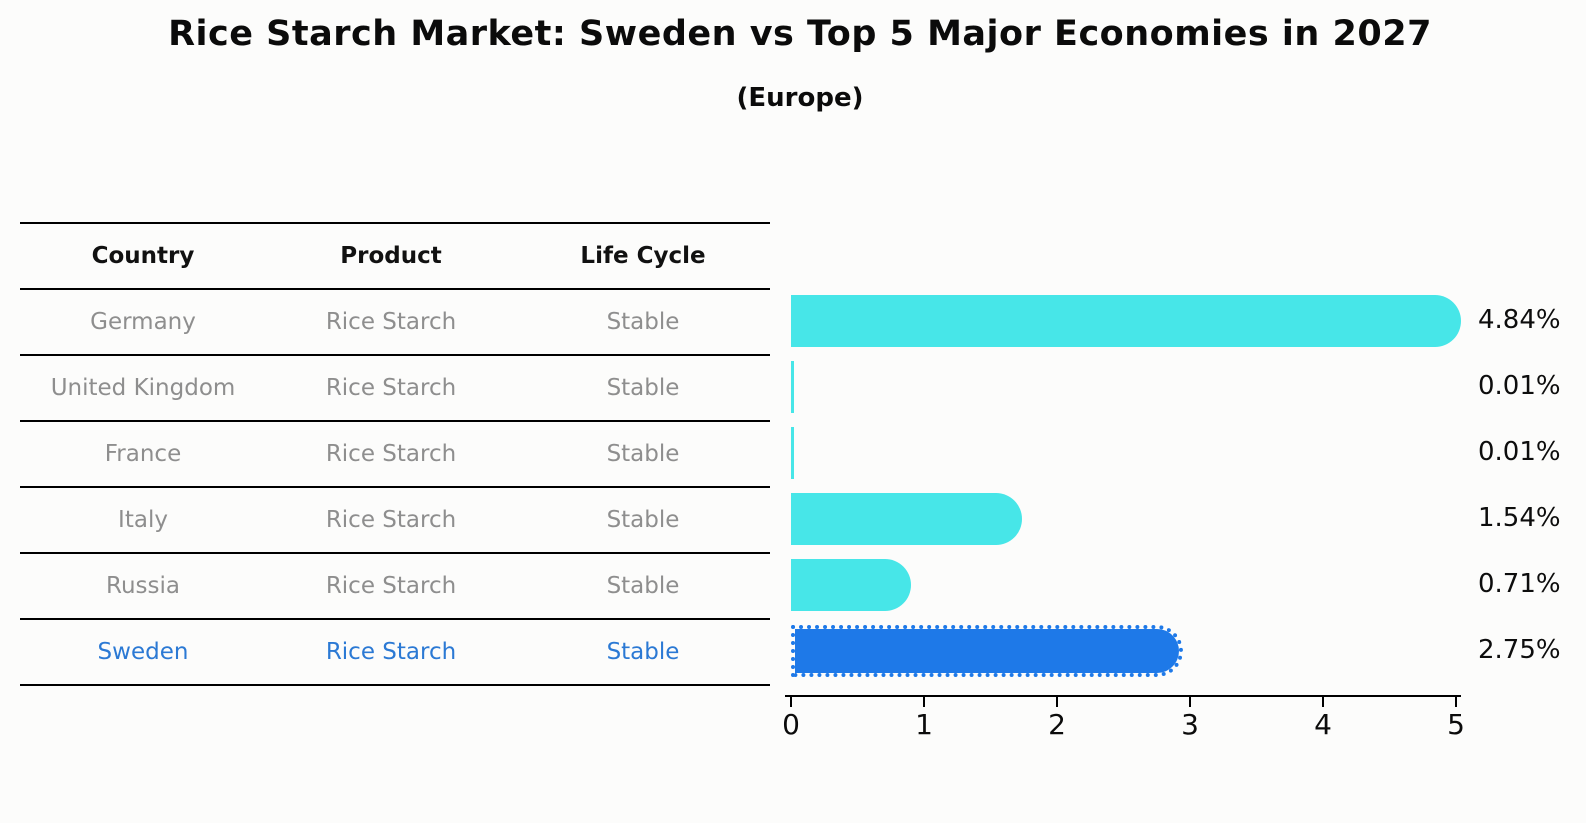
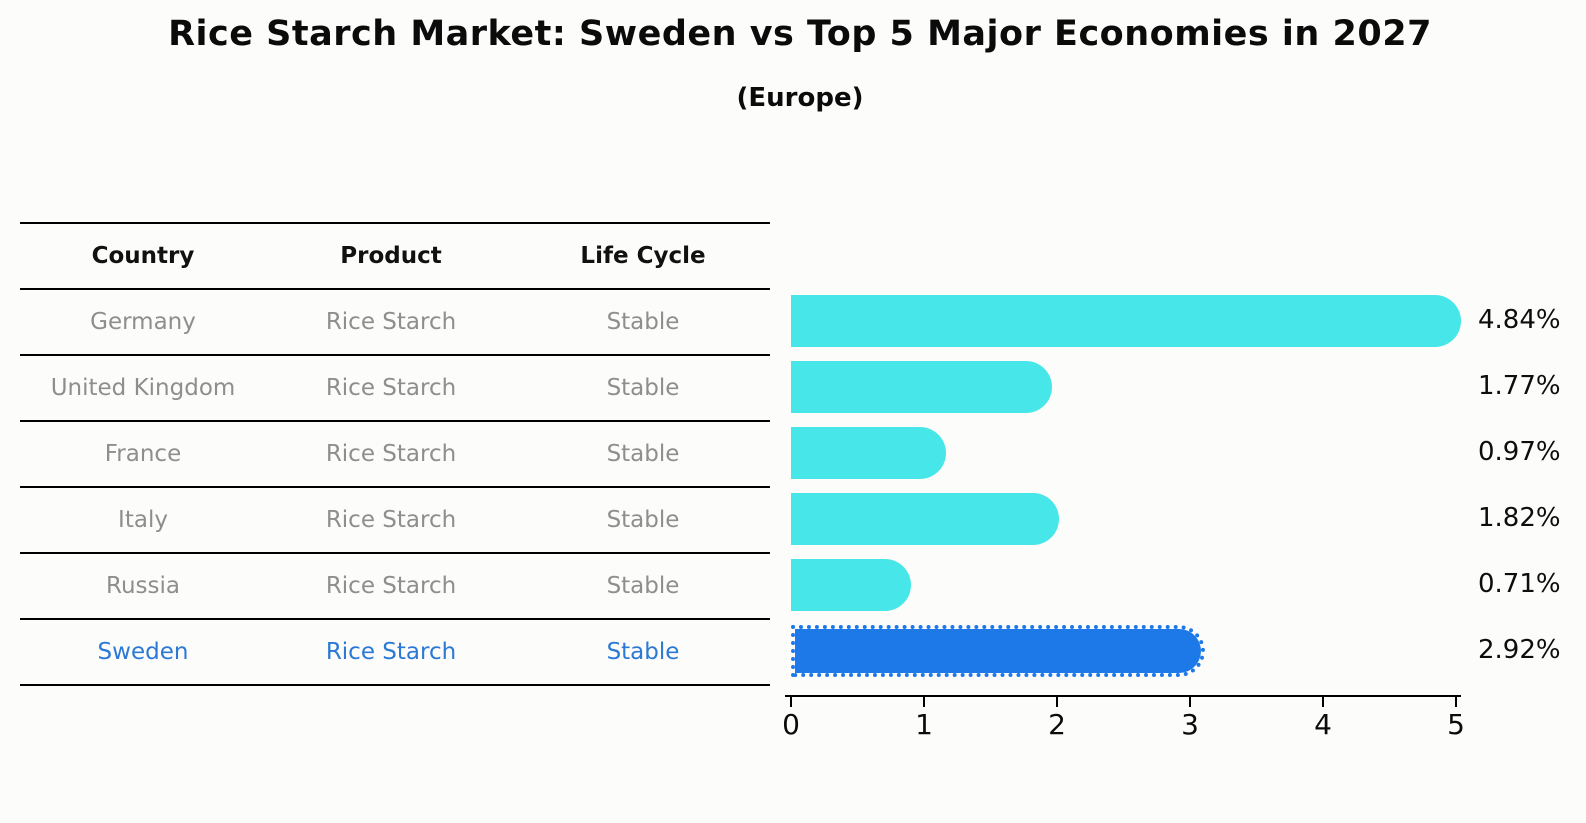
United Kingdom: 0.01% -> 1.77%
France: 0.01% -> 0.97%
Italy: 1.54% -> 1.82%
Sweden: 2.75% -> 2.92%
